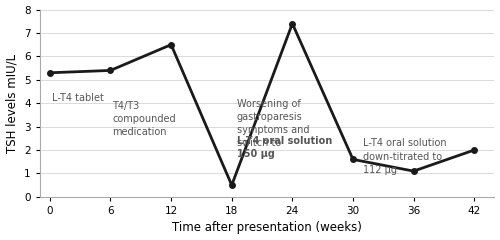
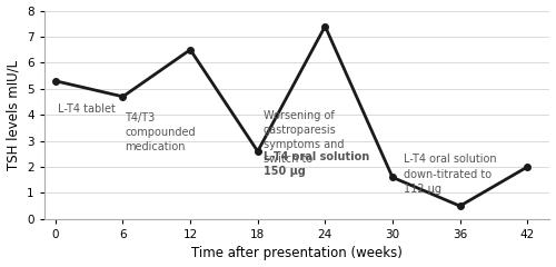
6: 5.4 -> 4.7
18: 0.5 -> 2.6
36: 1.1 -> 0.5
